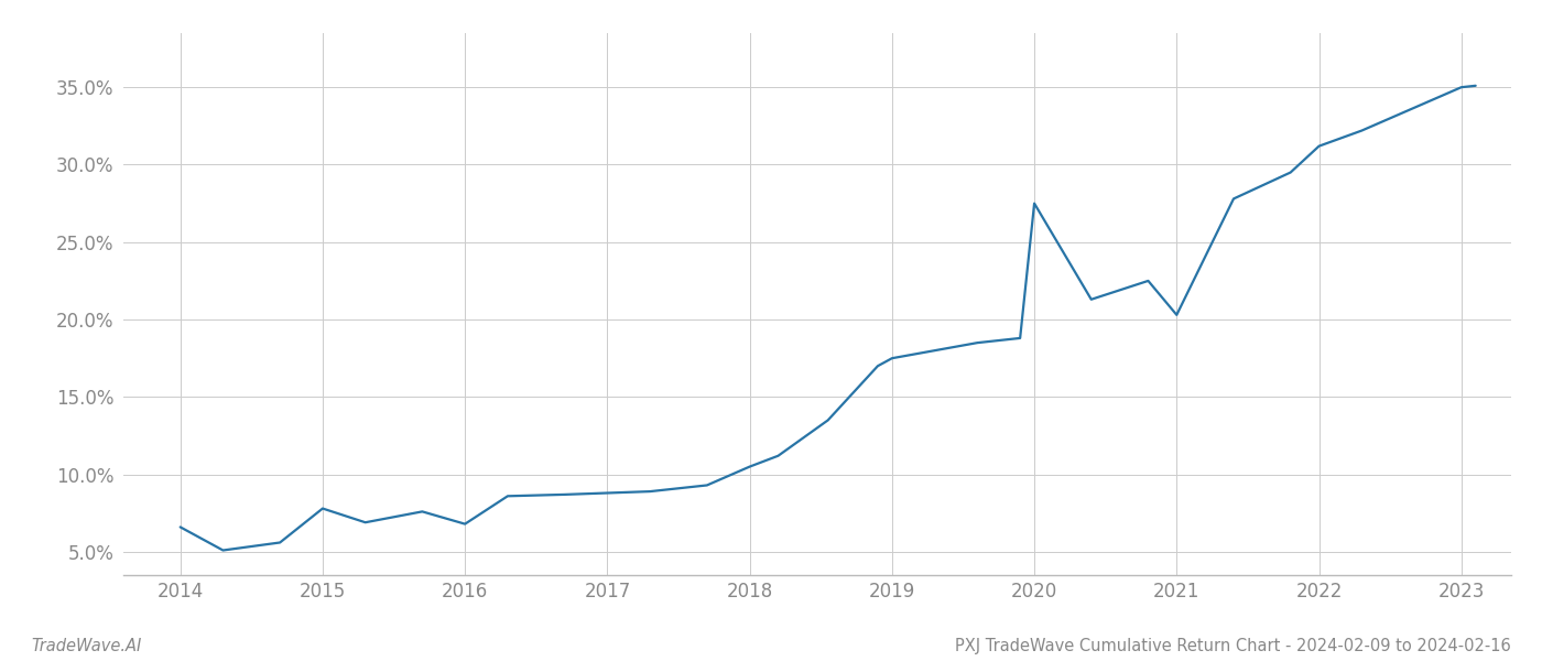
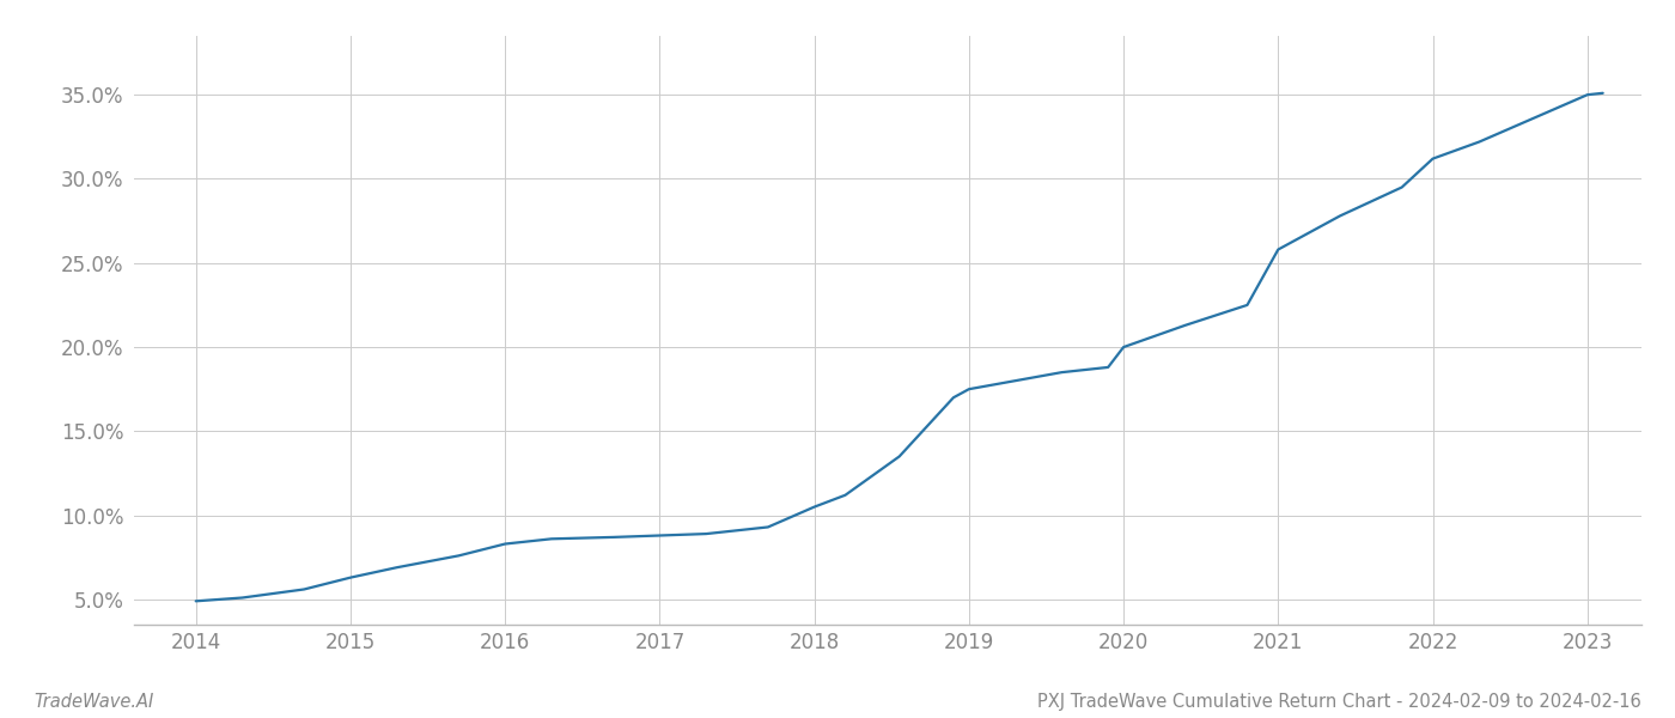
2014: 6.6% -> 4.9%
2015: 7.8% -> 6.3%
2016: 6.8% -> 8.3%
2020: 27.5% -> 20.0%
2021: 20.3% -> 25.8%
